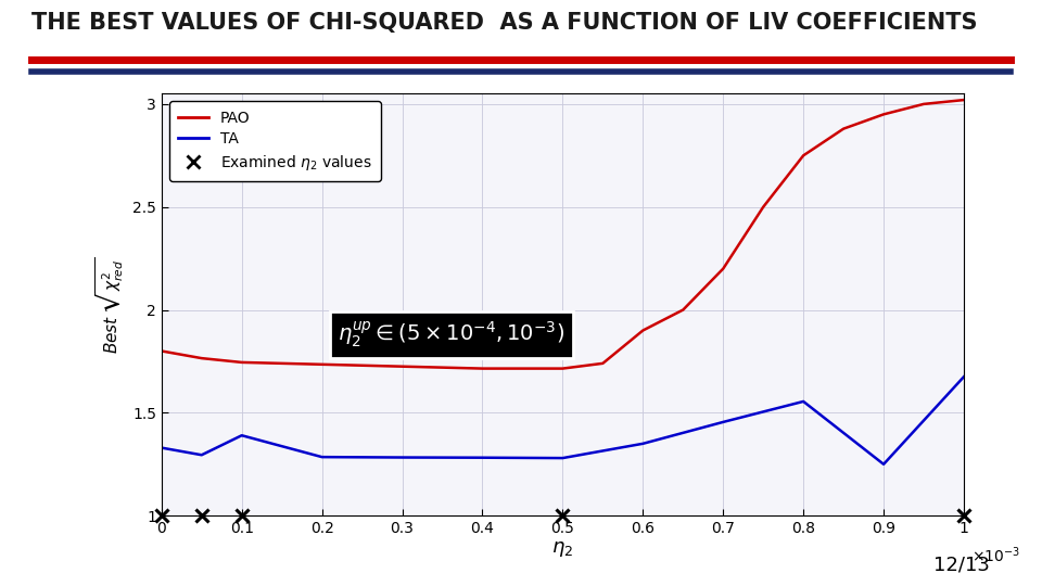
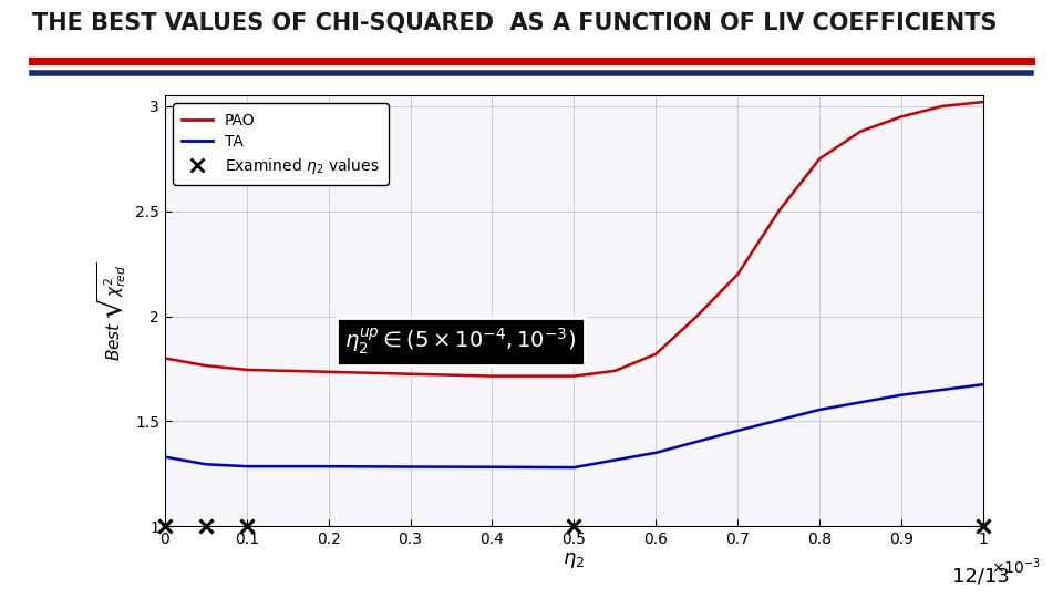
TA/0.1: 1.39 -> 1.28
PAO/0.6: 1.90 -> 1.82
TA/0.9: 1.25 -> 1.62
